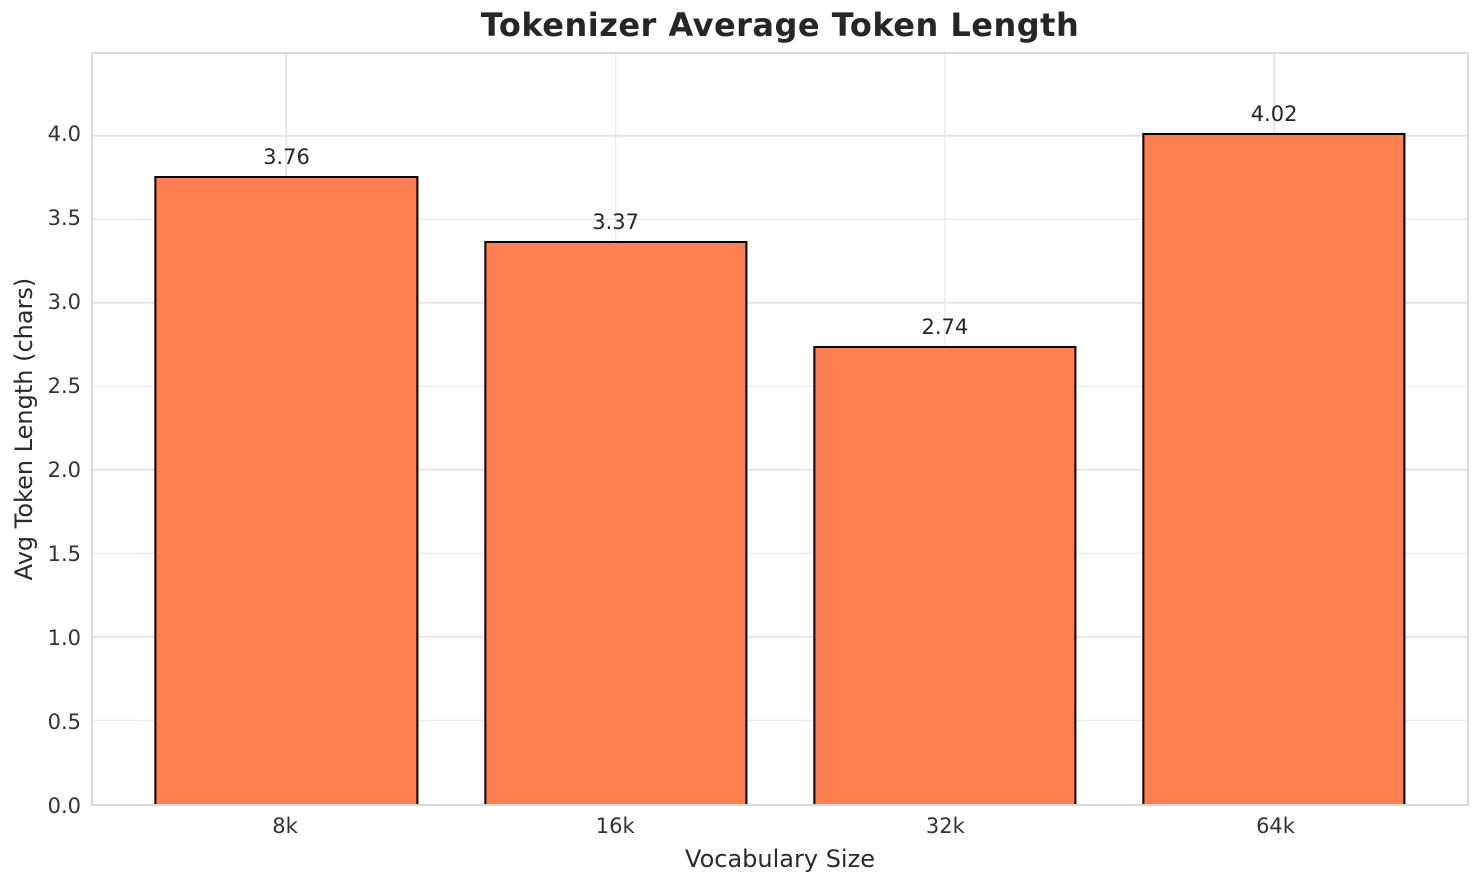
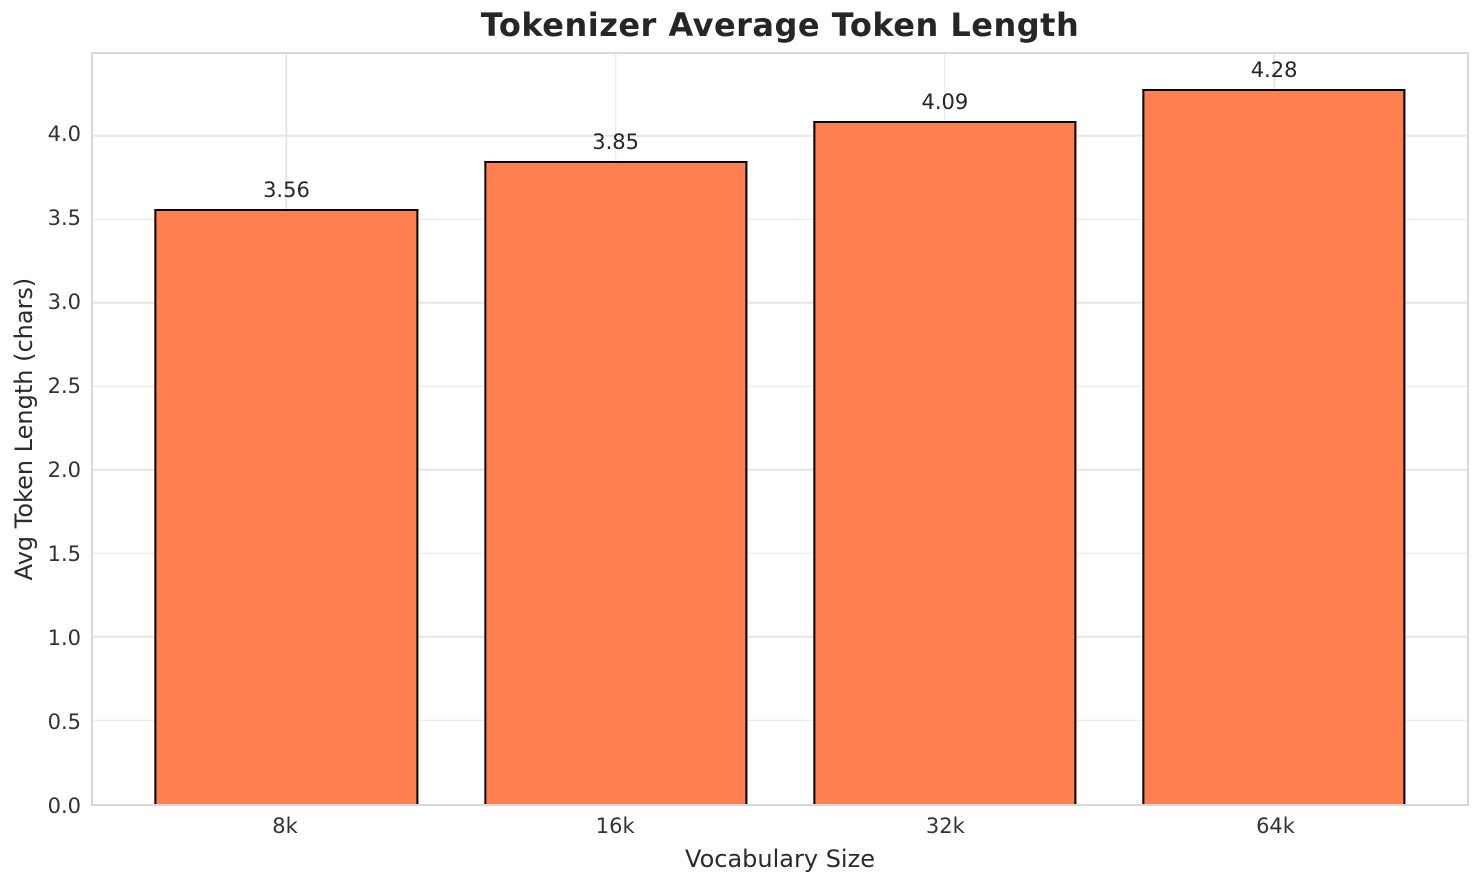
8k: 3.76 -> 3.56
16k: 3.37 -> 3.85
32k: 2.74 -> 4.09
64k: 4.02 -> 4.28
